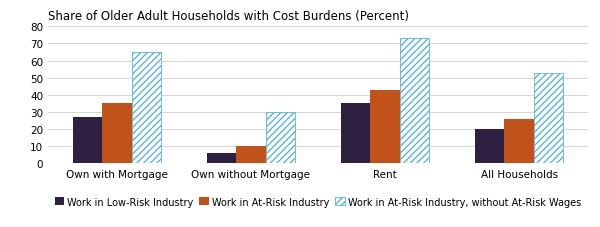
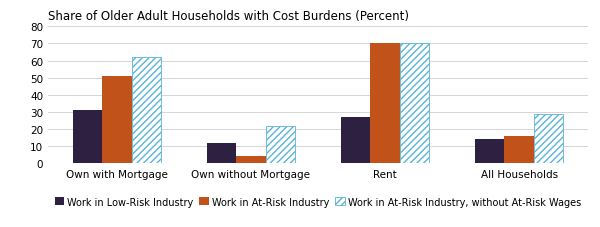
Work in Low-Risk Industry/Own with Mortgage: 27 -> 31
Work in At-Risk Industry/Own with Mortgage: 35 -> 51
Work in At-Risk Industry, without At-Risk Wages/Own with Mortgage: 65 -> 62
Work in Low-Risk Industry/Own without Mortgage: 6 -> 12
Work in At-Risk Industry/Own without Mortgage: 10 -> 4
Work in At-Risk Industry, without At-Risk Wages/Own without Mortgage: 30 -> 22
Work in Low-Risk Industry/Rent: 35 -> 27
Work in At-Risk Industry/Rent: 43 -> 70
Work in At-Risk Industry, without At-Risk Wages/Rent: 73 -> 70
Work in Low-Risk Industry/All Households: 20 -> 14
Work in At-Risk Industry/All Households: 26 -> 16
Work in At-Risk Industry, without At-Risk Wages/All Households: 53 -> 29
